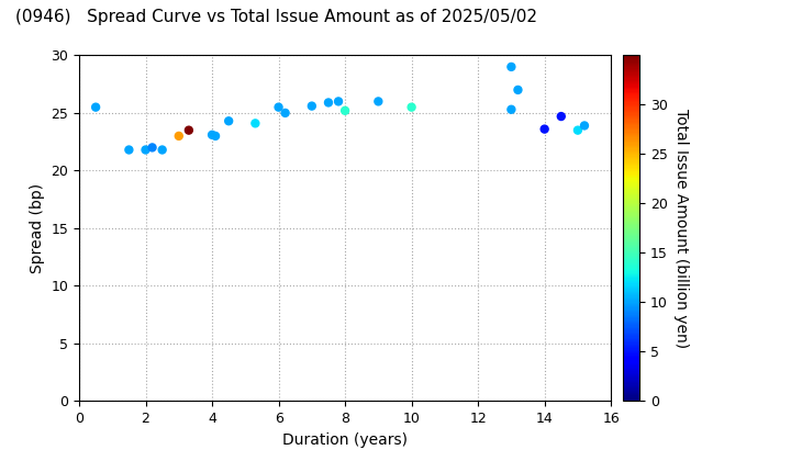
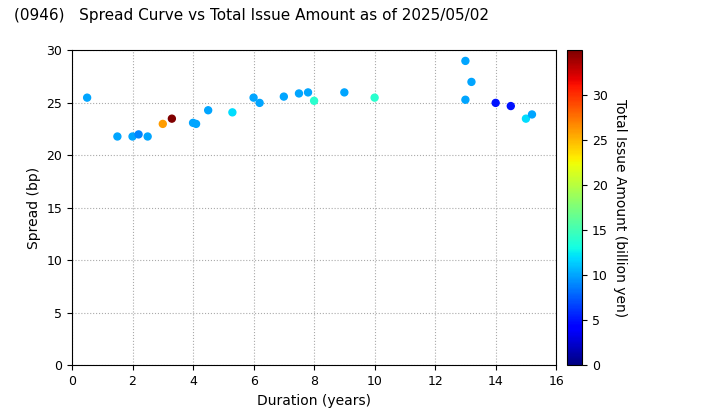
14: 23.6 -> 25.0
